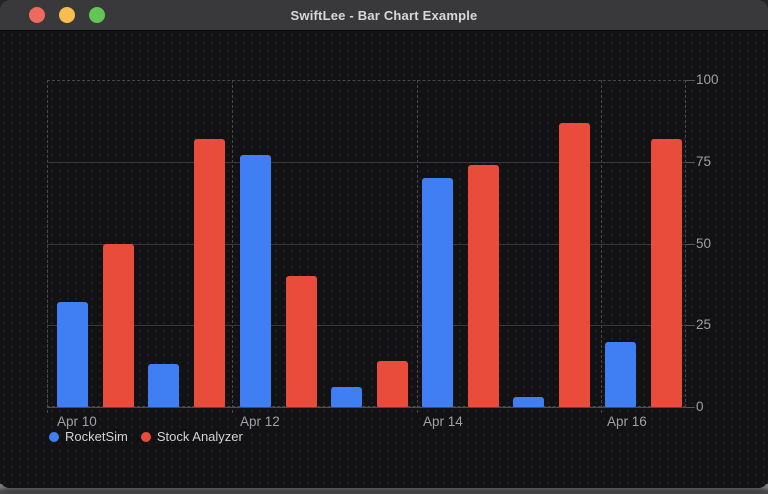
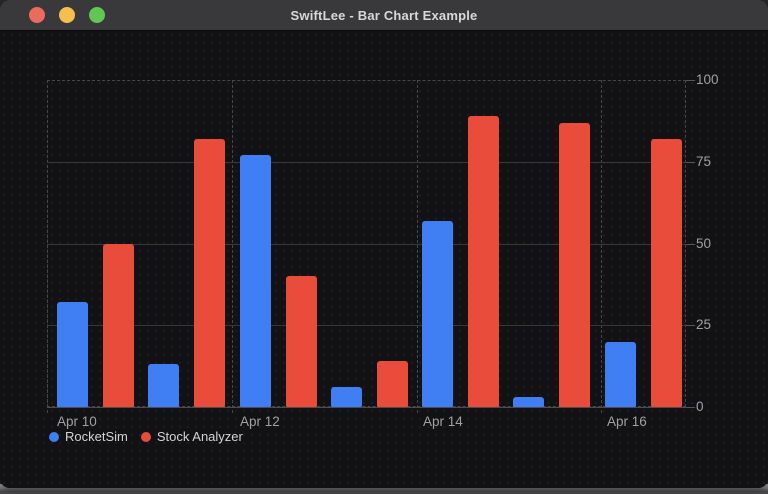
RocketSim/Apr 14: 70 -> 57
Stock Analyzer/Apr 14: 74 -> 89
